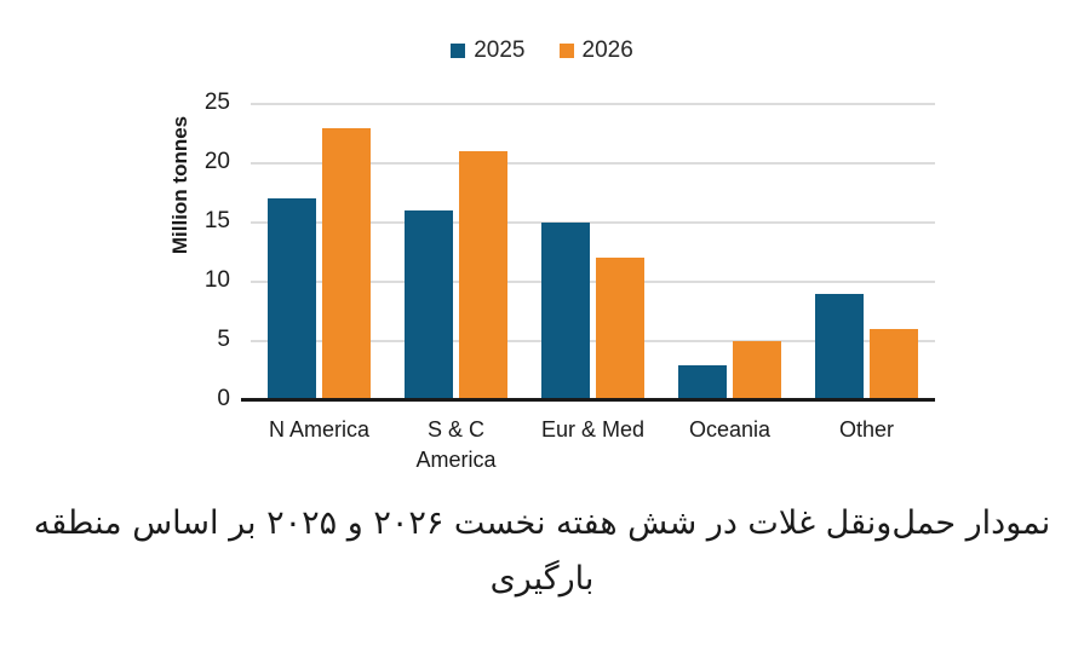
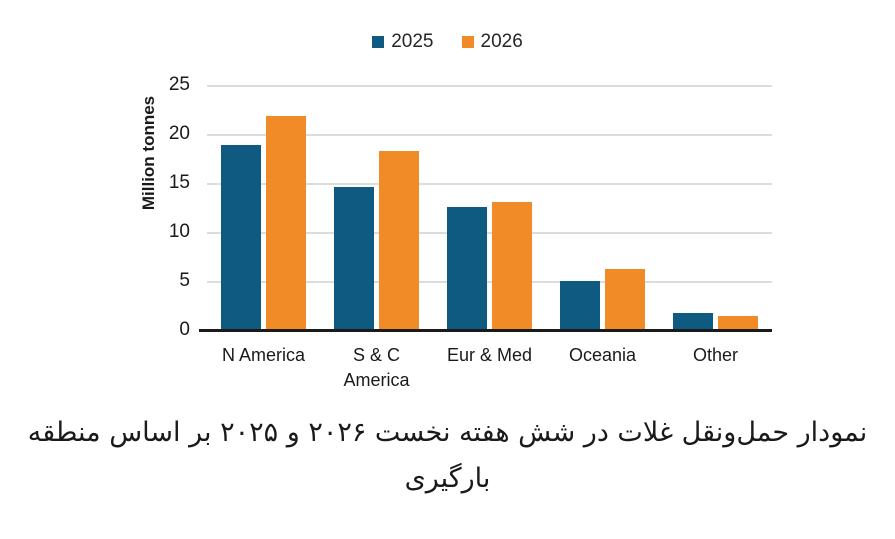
2025/N America: 17 -> 19
2026/N America: 23 -> 22
2025/S & C America: 16 -> 15
2026/S & C America: 21 -> 18
2025/Eur & Med: 15 -> 13
2026/Eur & Med: 12 -> 13
2025/Oceania: 3 -> 5
2026/Oceania: 5 -> 6
2025/Other: 9 -> 2
2026/Other: 6 -> 2
